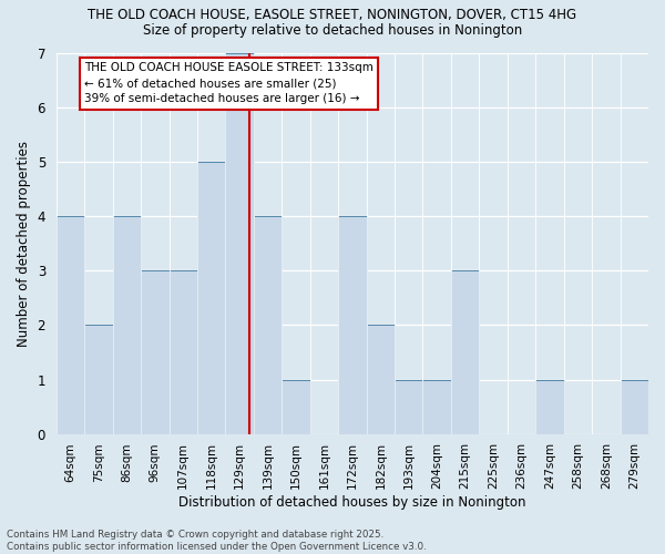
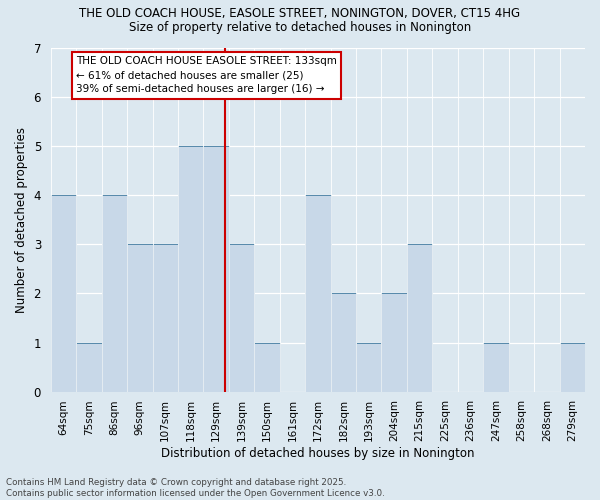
75sqm: 2 -> 1
129sqm: 7 -> 5
139sqm: 4 -> 3
204sqm: 1 -> 2
